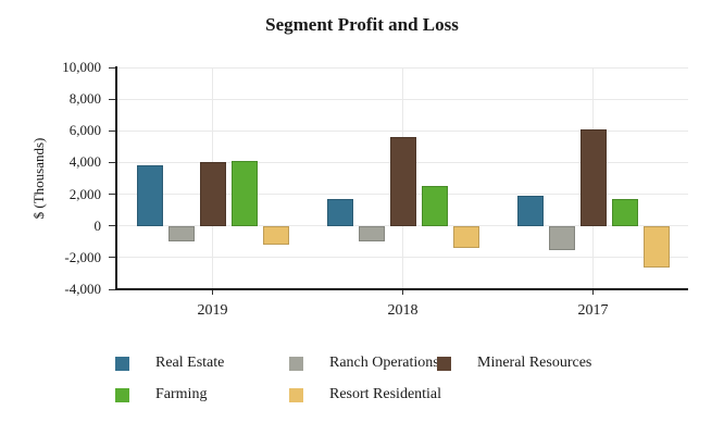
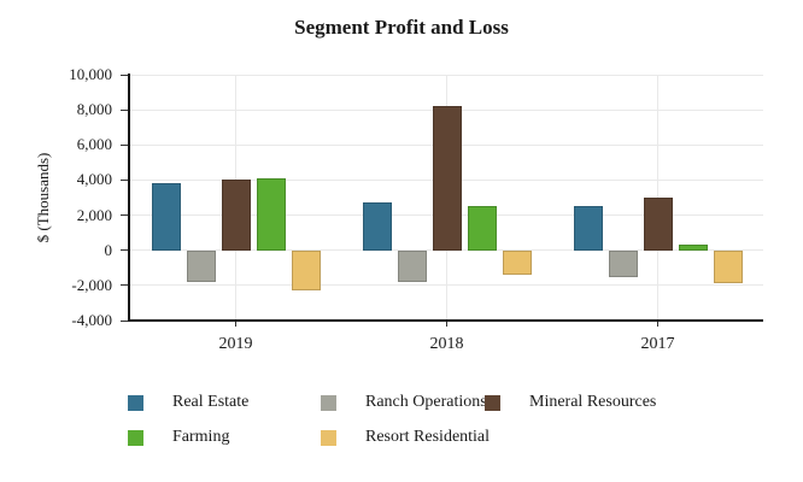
Ranch Operations/2019: -1000 -> -1800
Resort Residential/2019: -1200 -> -2300
Real Estate/2018: 1700 -> 2700
Ranch Operations/2018: -1000 -> -1800
Mineral Resources/2018: 5600 -> 8200
Real Estate/2017: 1900 -> 2500
Mineral Resources/2017: 6100 -> 3000
Farming/2017: 1700 -> 300
Resort Residential/2017: -2600 -> -1900
